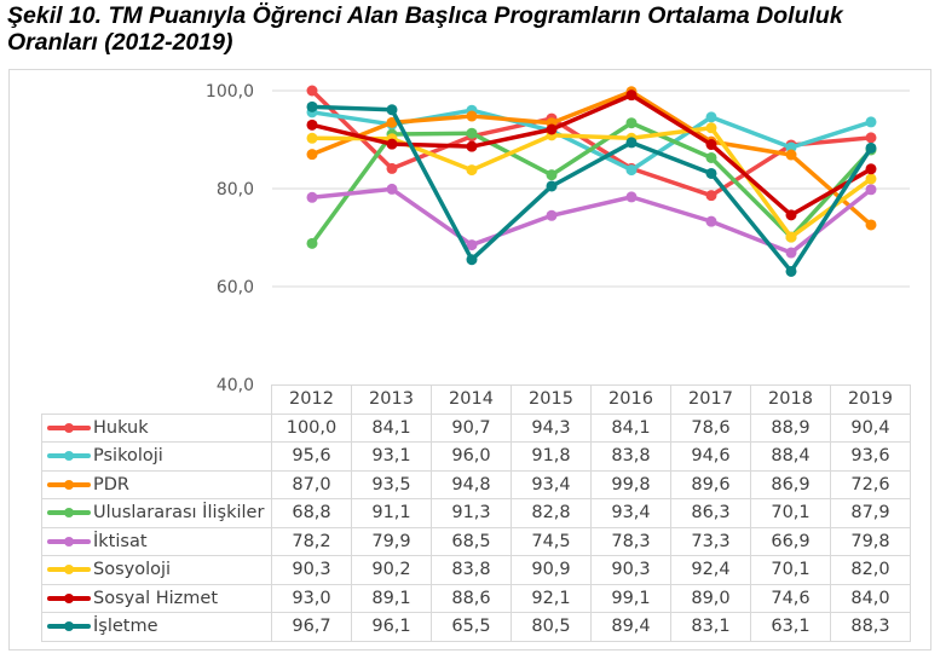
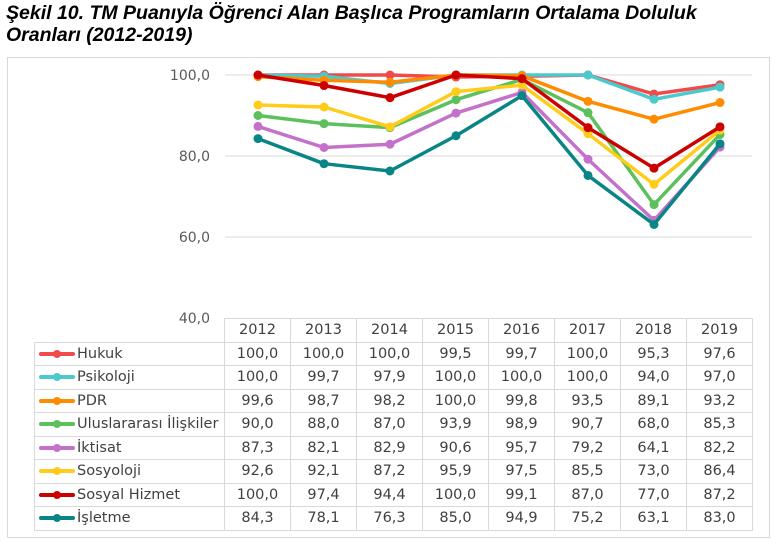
Psikoloji/2012: 95,6 -> 100,0
PDR/2012: 87,0 -> 99,6
Uluslararası İlişkiler/2012: 68,8 -> 90,0
İktisat/2012: 78,2 -> 87,3
Sosyoloji/2012: 90,3 -> 92,6
Sosyal Hizmet/2012: 93,0 -> 100,0
İşletme/2012: 96,7 -> 84,3
Hukuk/2013: 84,1 -> 100,0
Psikoloji/2013: 93,1 -> 99,7
PDR/2013: 93,5 -> 98,7
Uluslararası İlişkiler/2013: 91,1 -> 88,0
İktisat/2013: 79,9 -> 82,1
Sosyoloji/2013: 90,2 -> 92,1
Sosyal Hizmet/2013: 89,1 -> 97,4
İşletme/2013: 96,1 -> 78,1
Hukuk/2014: 90,7 -> 100,0
Psikoloji/2014: 96,0 -> 97,9
PDR/2014: 94,8 -> 98,2
Uluslararası İlişkiler/2014: 91,3 -> 87,0
İktisat/2014: 68,5 -> 82,9
Sosyoloji/2014: 83,8 -> 87,2
Sosyal Hizmet/2014: 88,6 -> 94,4
İşletme/2014: 65,5 -> 76,3
Hukuk/2015: 94,3 -> 99,5
Psikoloji/2015: 91,8 -> 100,0
PDR/2015: 93,4 -> 100,0
Uluslararası İlişkiler/2015: 82,8 -> 93,9
İktisat/2015: 74,5 -> 90,6
Sosyoloji/2015: 90,9 -> 95,9
Sosyal Hizmet/2015: 92,1 -> 100,0
İşletme/2015: 80,5 -> 85,0
Hukuk/2016: 84,1 -> 99,7
Psikoloji/2016: 83,8 -> 100,0
Uluslararası İlişkiler/2016: 93,4 -> 98,9
İktisat/2016: 78,3 -> 95,7
Sosyoloji/2016: 90,3 -> 97,5
İşletme/2016: 89,4 -> 94,9
Hukuk/2017: 78,6 -> 100,0
Psikoloji/2017: 94,6 -> 100,0
PDR/2017: 89,6 -> 93,5
Uluslararası İlişkiler/2017: 86,3 -> 90,7
İktisat/2017: 73,3 -> 79,2
Sosyoloji/2017: 92,4 -> 85,5
Sosyal Hizmet/2017: 89,0 -> 87,0
İşletme/2017: 83,1 -> 75,2
Hukuk/2018: 88,9 -> 95,3
Psikoloji/2018: 88,4 -> 94,0
PDR/2018: 86,9 -> 89,1
Uluslararası İlişkiler/2018: 70,1 -> 68,0
İktisat/2018: 66,9 -> 64,1
Sosyoloji/2018: 70,1 -> 73,0
Sosyal Hizmet/2018: 74,6 -> 77,0
Hukuk/2019: 90,4 -> 97,6
Psikoloji/2019: 93,6 -> 97,0
PDR/2019: 72,6 -> 93,2
Uluslararası İlişkiler/2019: 87,9 -> 85,3
İktisat/2019: 79,8 -> 82,2
Sosyoloji/2019: 82,0 -> 86,4
Sosyal Hizmet/2019: 84,0 -> 87,2
İşletme/2019: 88,3 -> 83,0
